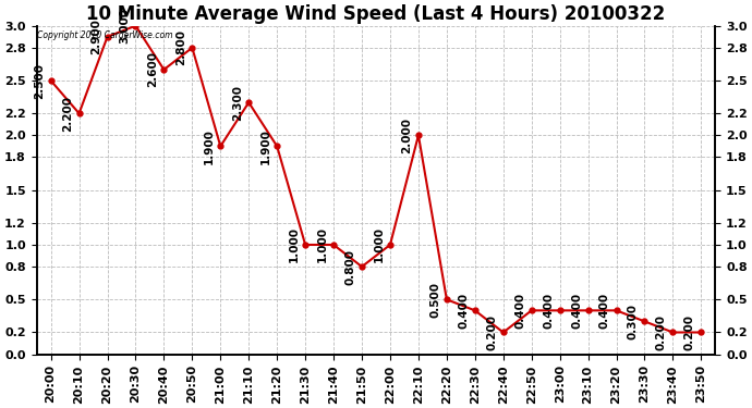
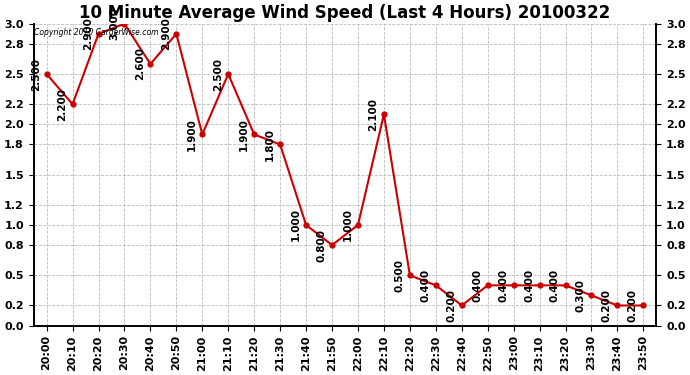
20:50: 2.800 -> 2.900
21:10: 2.300 -> 2.500
21:30: 1.000 -> 1.800
22:10: 2.000 -> 2.100
